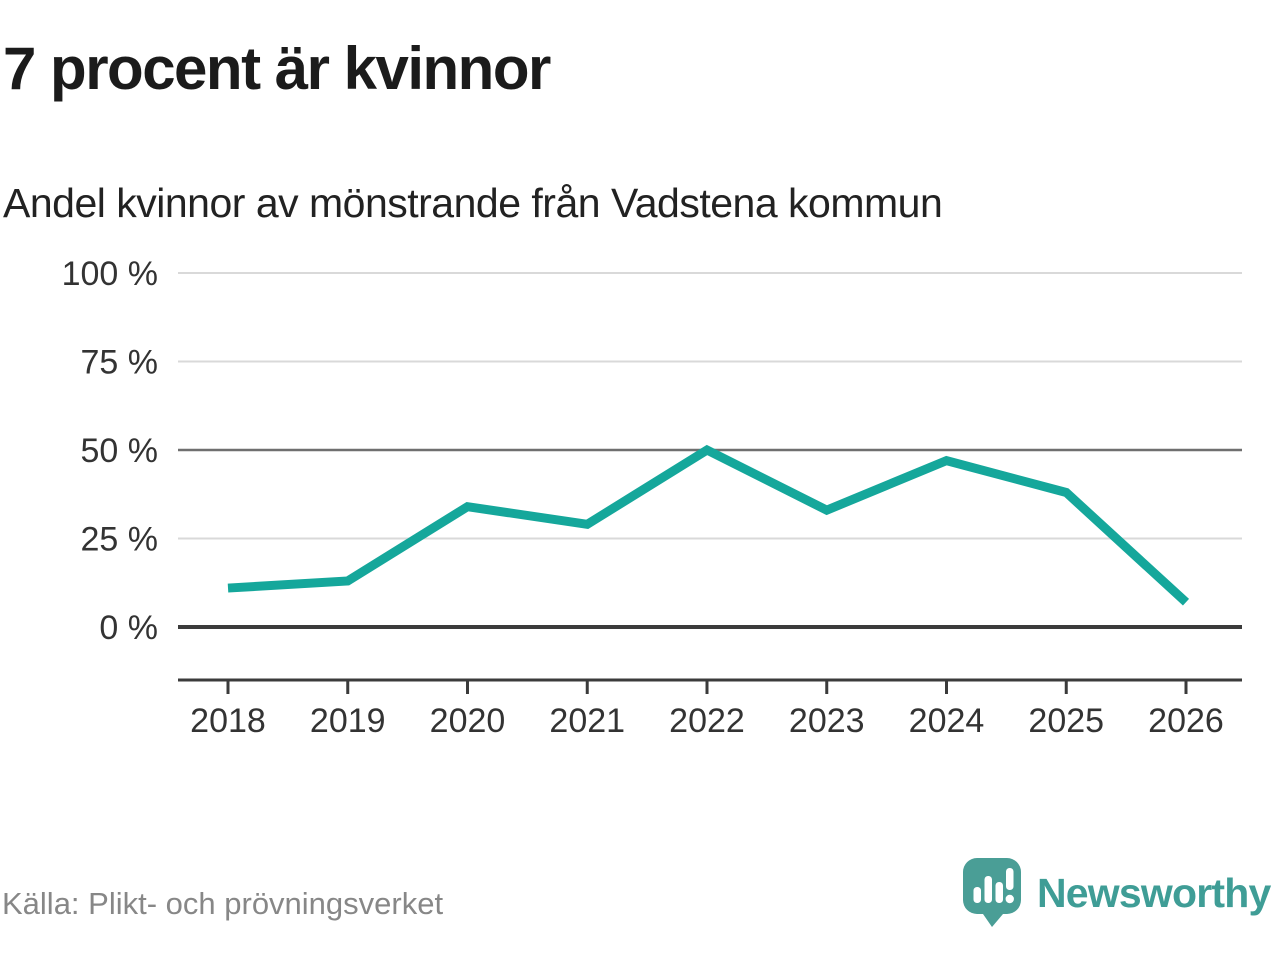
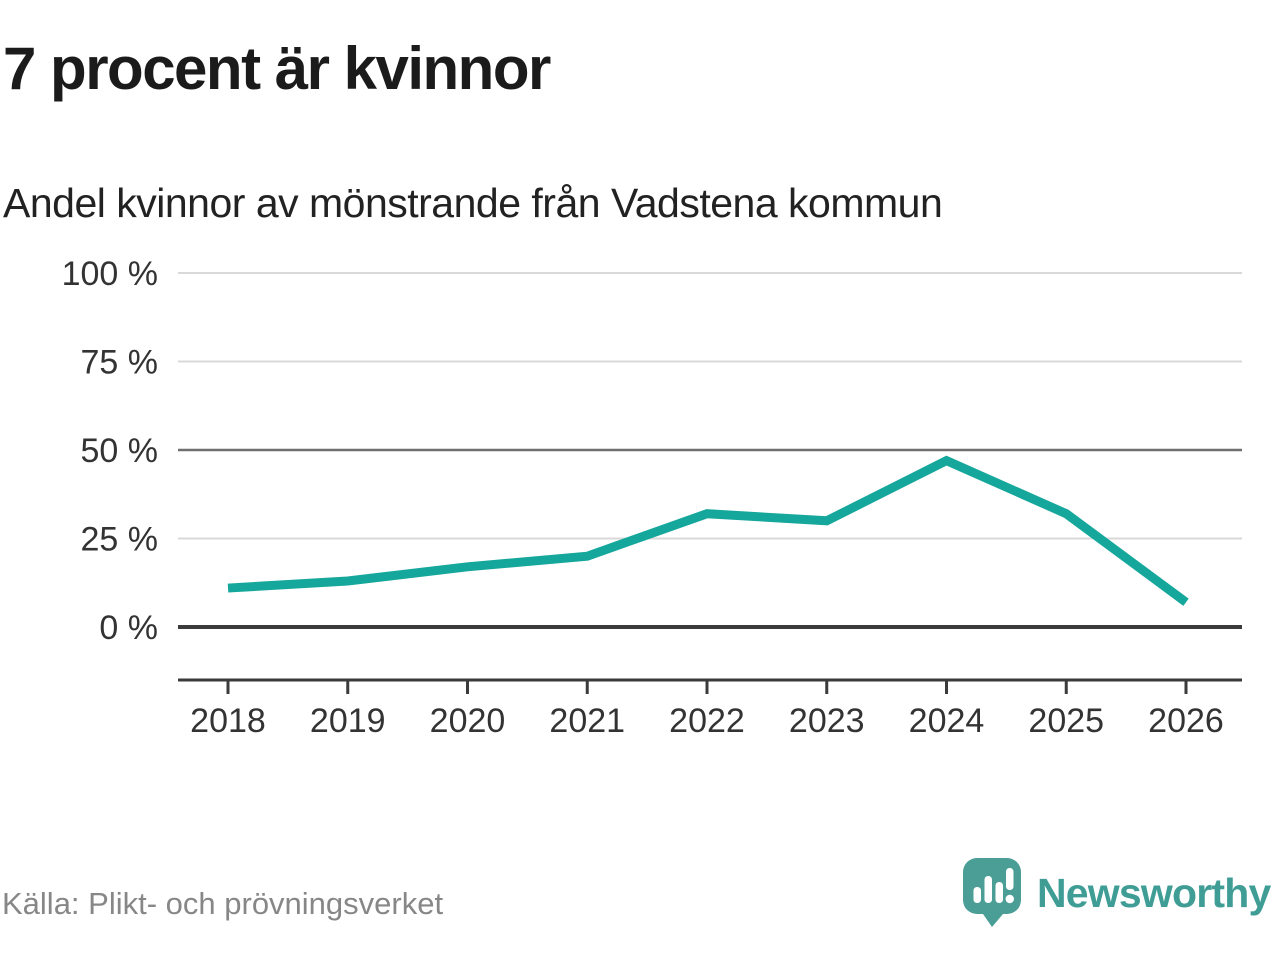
2020: 34% -> 17%
2021: 29% -> 20%
2022: 50% -> 32%
2023: 33% -> 30%
2025: 38% -> 32%
